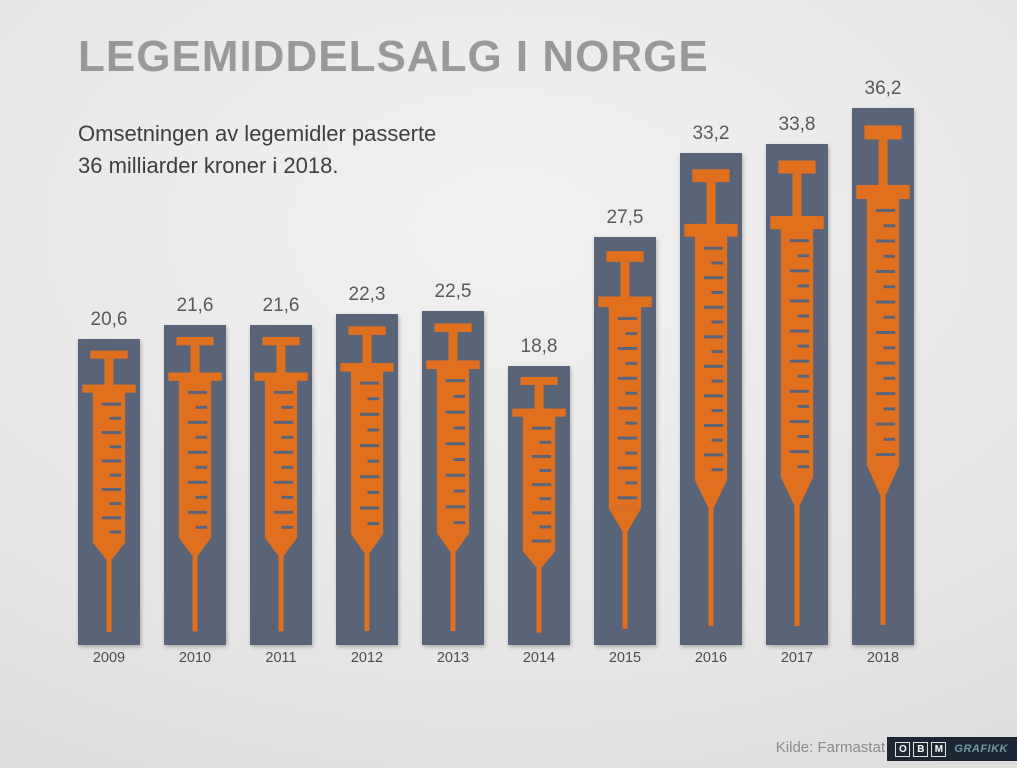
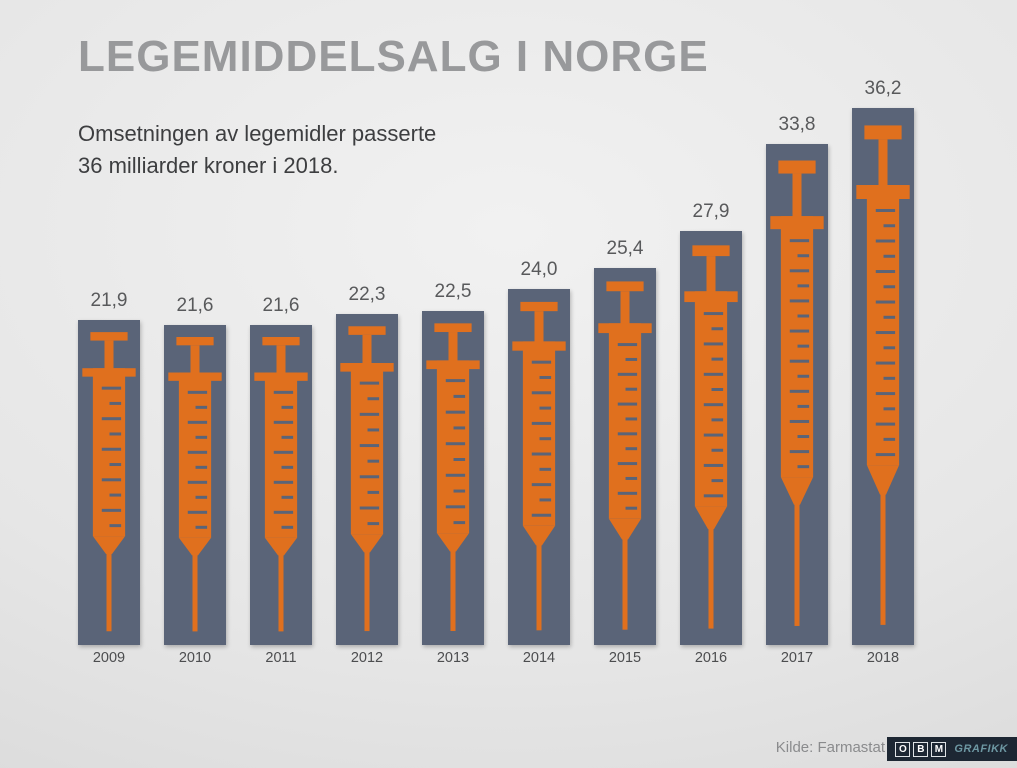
2009: 20,6 -> 21,9
2014: 18,8 -> 24,0
2015: 27,5 -> 25,4
2016: 33,2 -> 27,9
